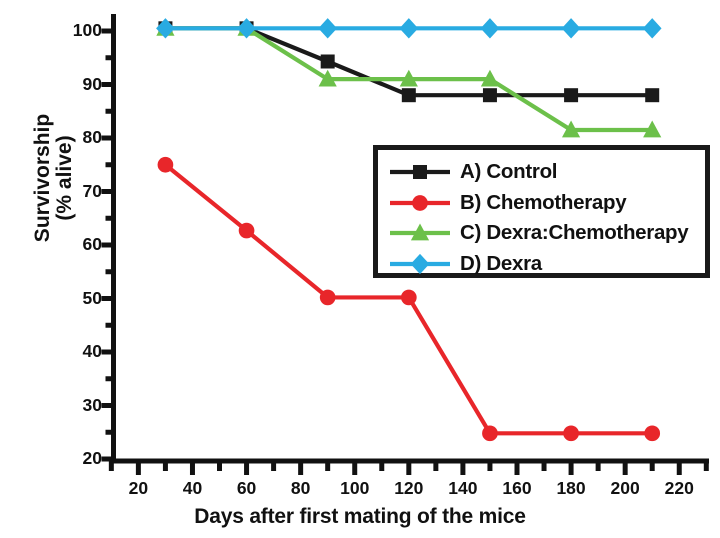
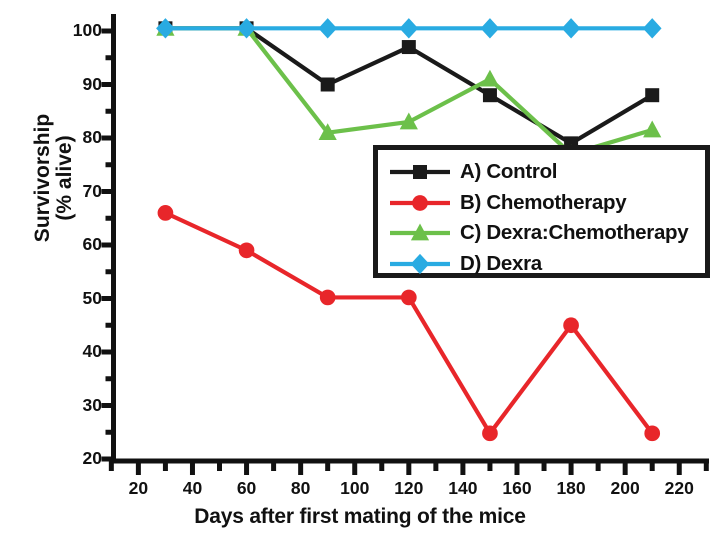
B) Chemotherapy/30: 75 -> 66
B) Chemotherapy/60: 63 -> 59
A) Control/90: 94 -> 90
C) Dexra:Chemotherapy/90: 91 -> 81
A) Control/120: 88 -> 97
C) Dexra:Chemotherapy/120: 91 -> 83
A) Control/180: 88 -> 79
B) Chemotherapy/180: 25 -> 45
C) Dexra:Chemotherapy/180: 82 -> 77
